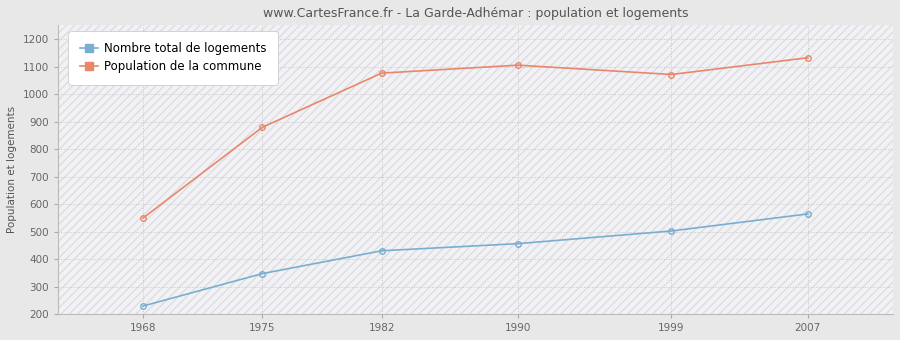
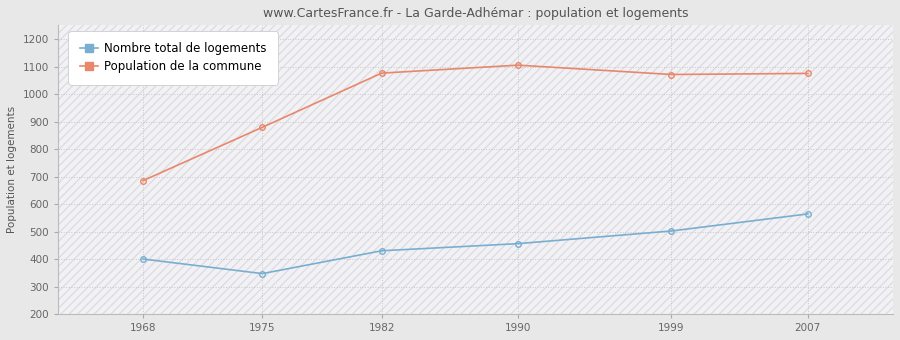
Nombre total de logements/1968: 229 -> 400
Population de la commune/1968: 549 -> 685
Population de la commune/2007: 1132 -> 1075
